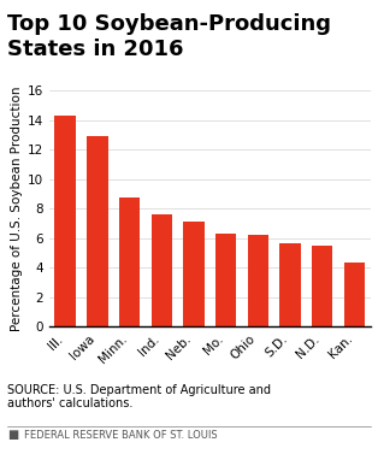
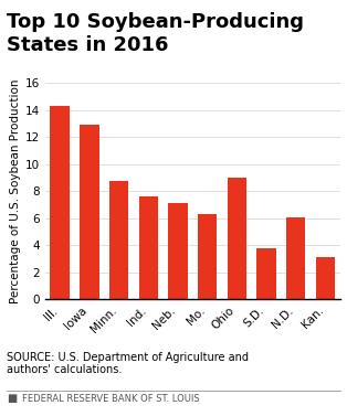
Ohio: 6.2 -> 9.0
S.D.: 5.7 -> 3.8
N.D.: 5.5 -> 6.1
Kan.: 4.4 -> 3.1
